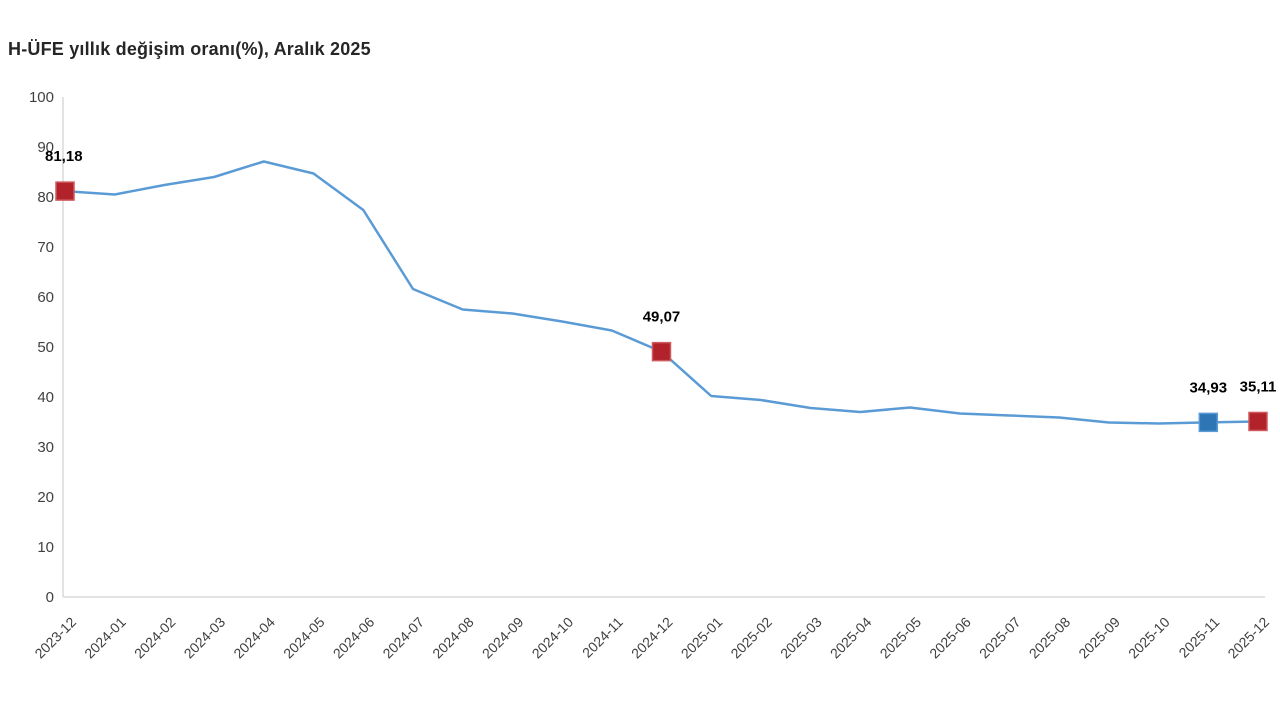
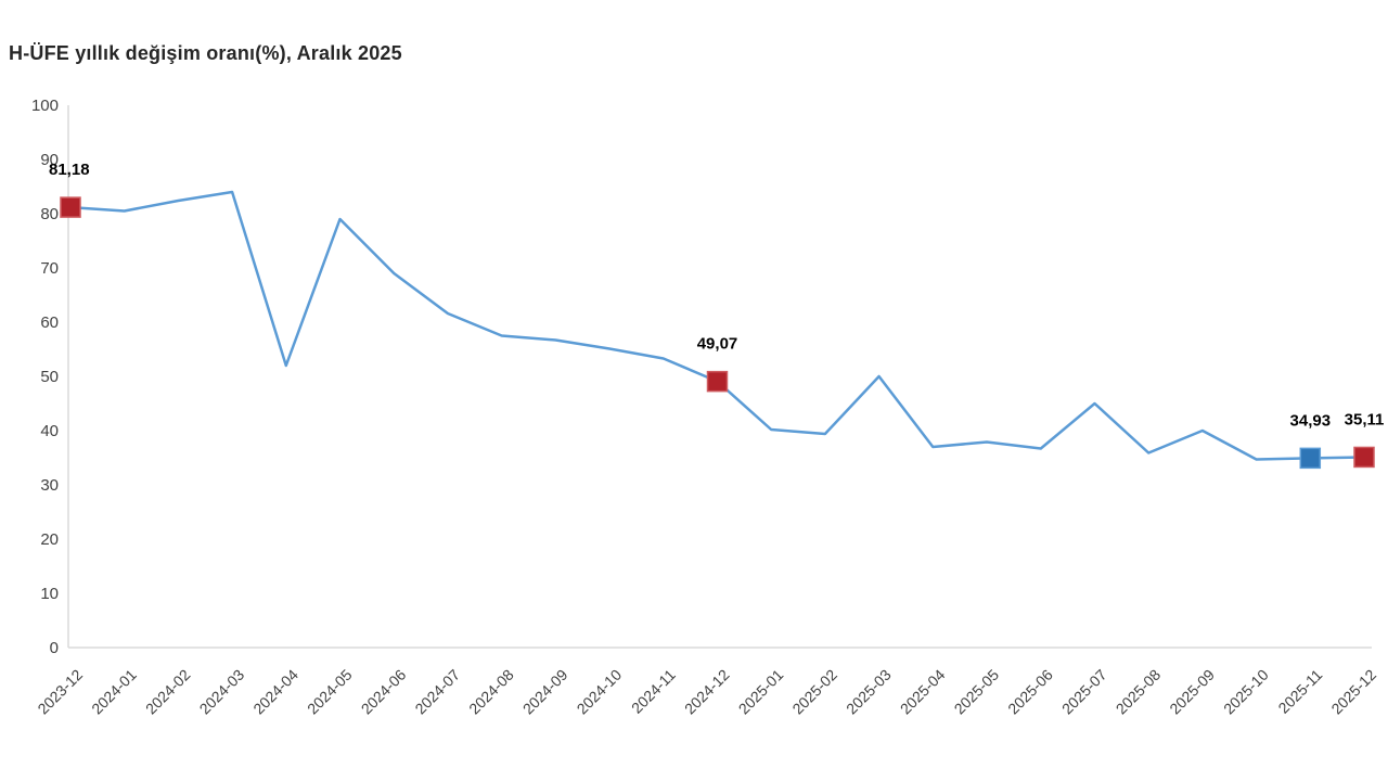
2024-04: 87 -> 52
2024-05: 85 -> 79
2024-06: 77 -> 69
2025-03: 38 -> 50
2025-07: 36 -> 45
2025-09: 35 -> 40
